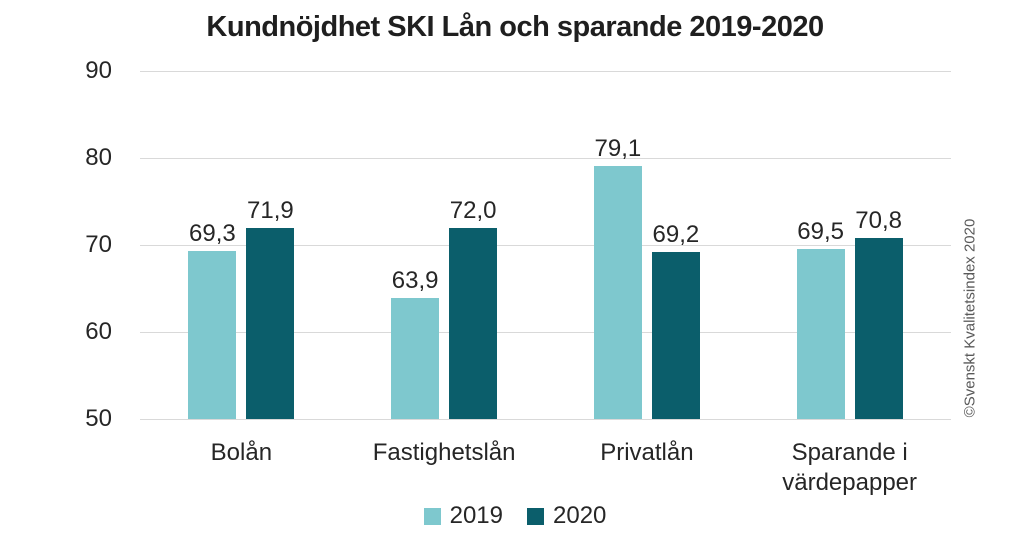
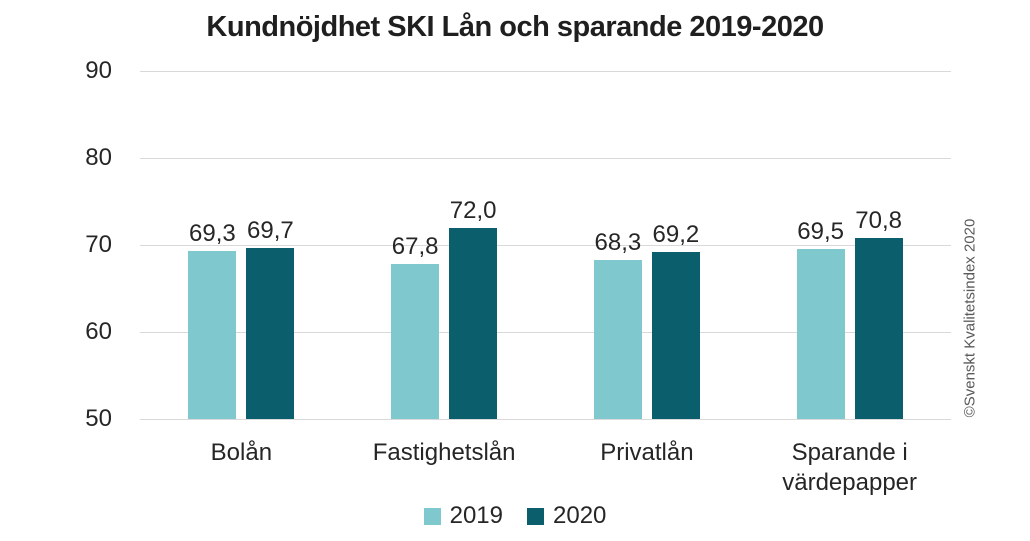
2020/Bolån: 71,9 -> 69,7
2019/Fastighetslån: 63,9 -> 67,8
2019/Privatlån: 79,1 -> 68,3
